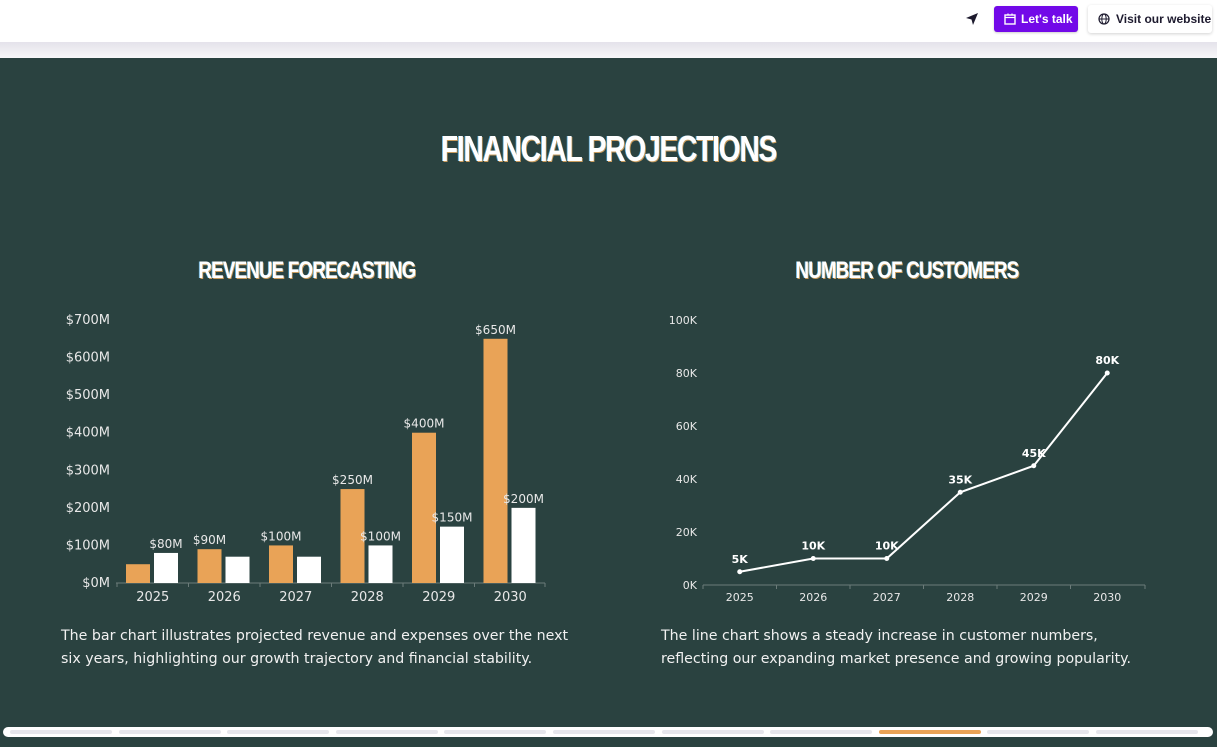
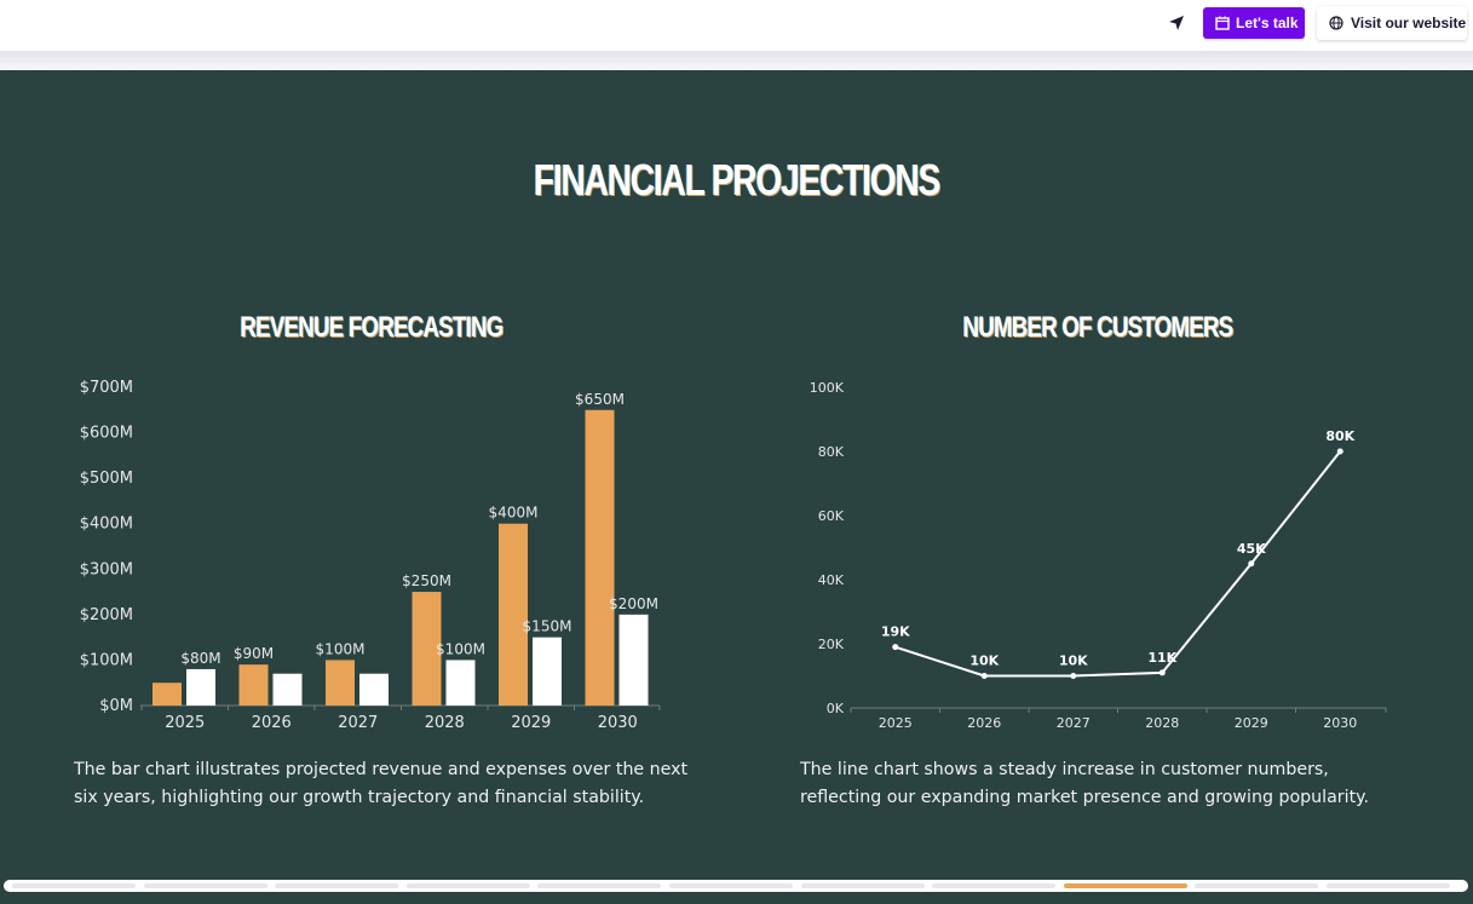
NUMBER OF CUSTOMERS/2025: 5K -> 19K
NUMBER OF CUSTOMERS/2028: 35K -> 11K
